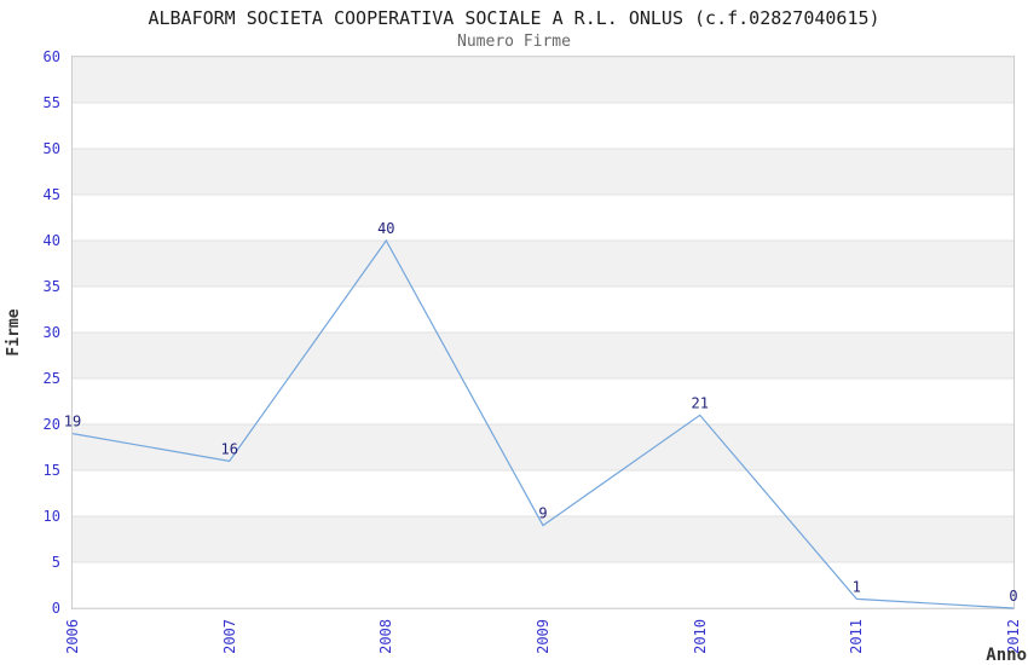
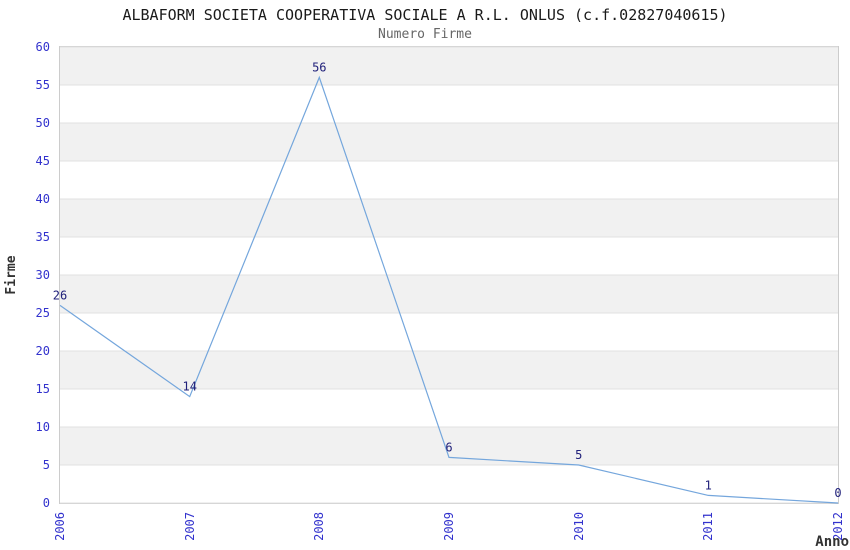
2006: 19 -> 26
2007: 16 -> 14
2008: 40 -> 56
2009: 9 -> 6
2010: 21 -> 5
